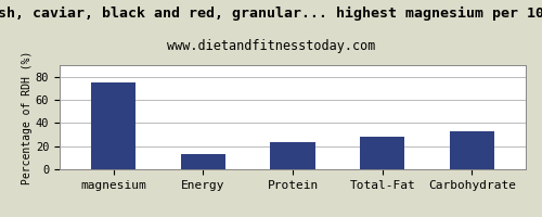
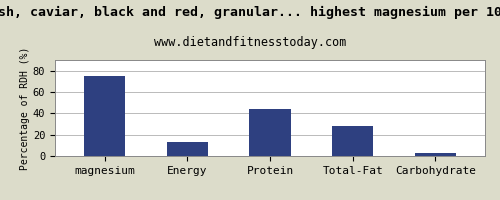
Protein: 23 -> 44
Carbohydrate: 33 -> 3
